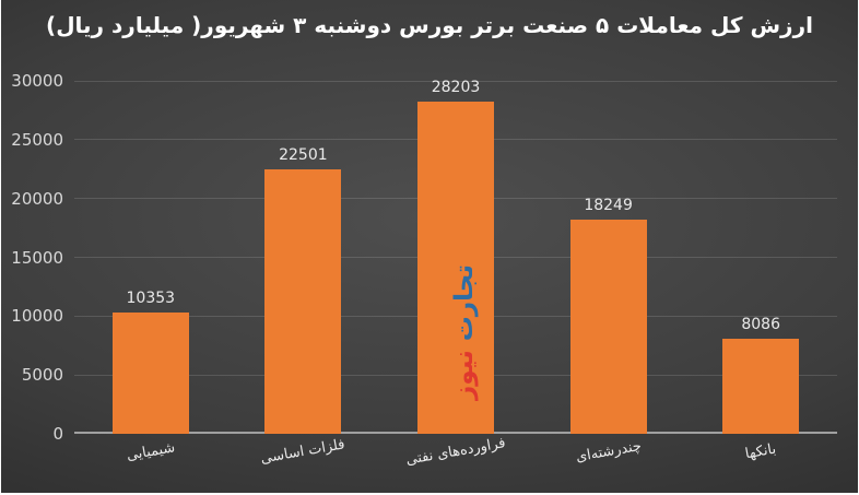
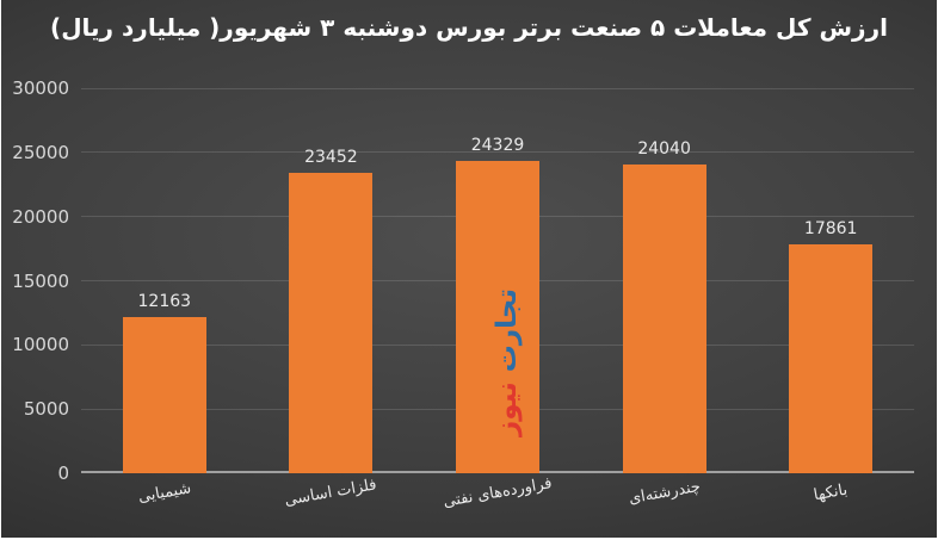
شیمیایی: 10353 -> 12163
فلزات اساسی: 22501 -> 23452
فراورده‌های نفتی: 28203 -> 24329
چندرشته‌ای: 18249 -> 24040
بانکها: 8086 -> 17861
